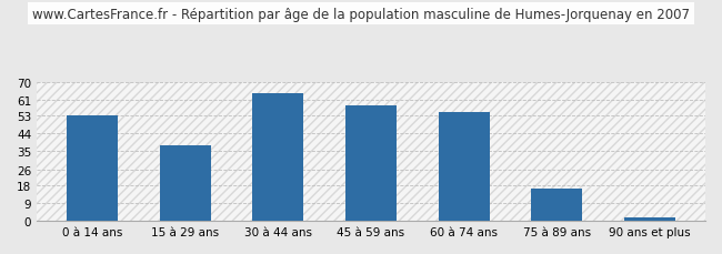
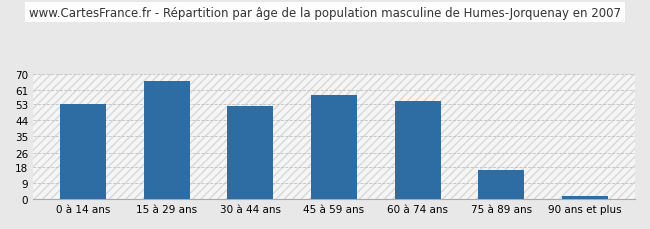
15 à 29 ans: 38 -> 66
30 à 44 ans: 64 -> 52
